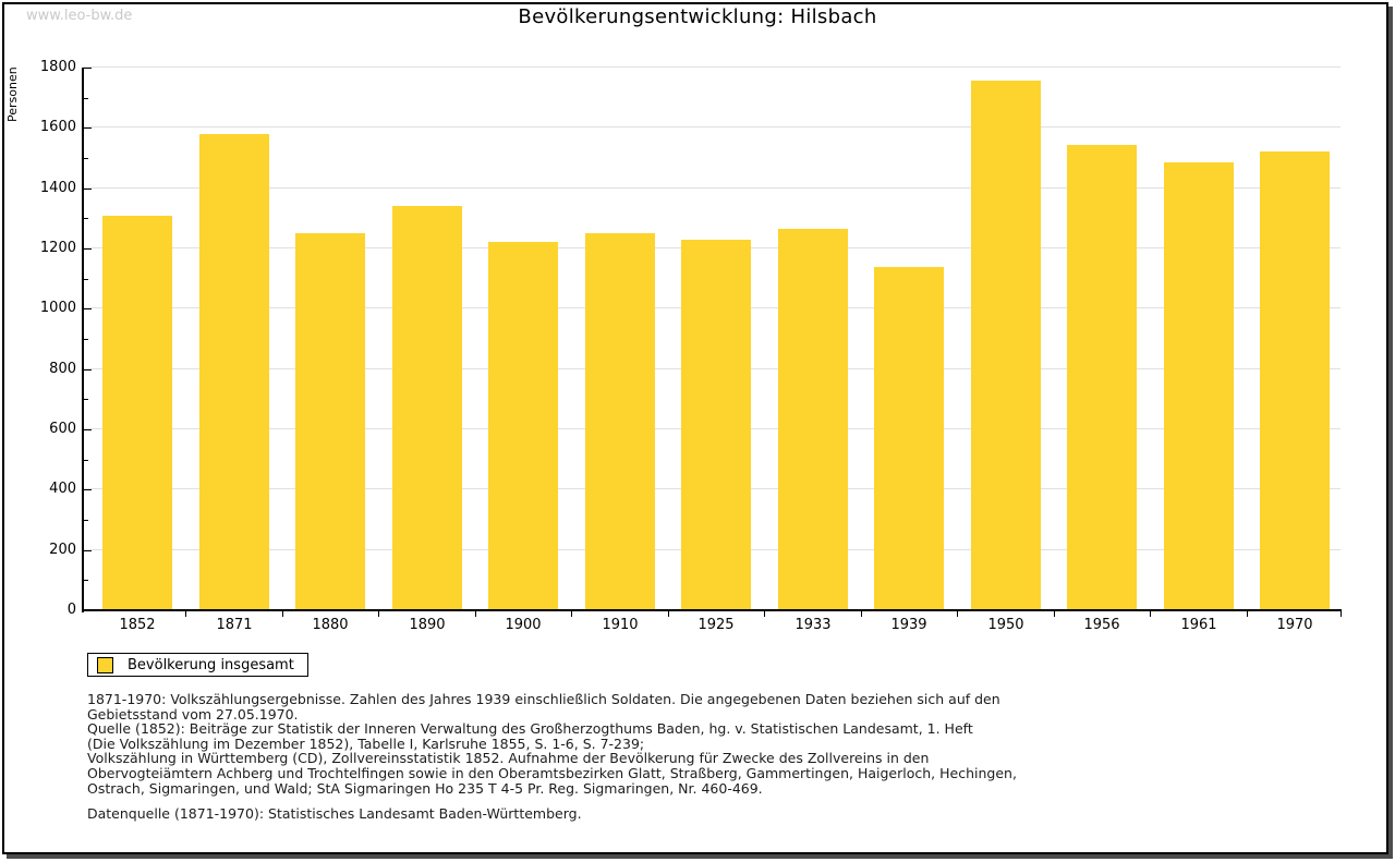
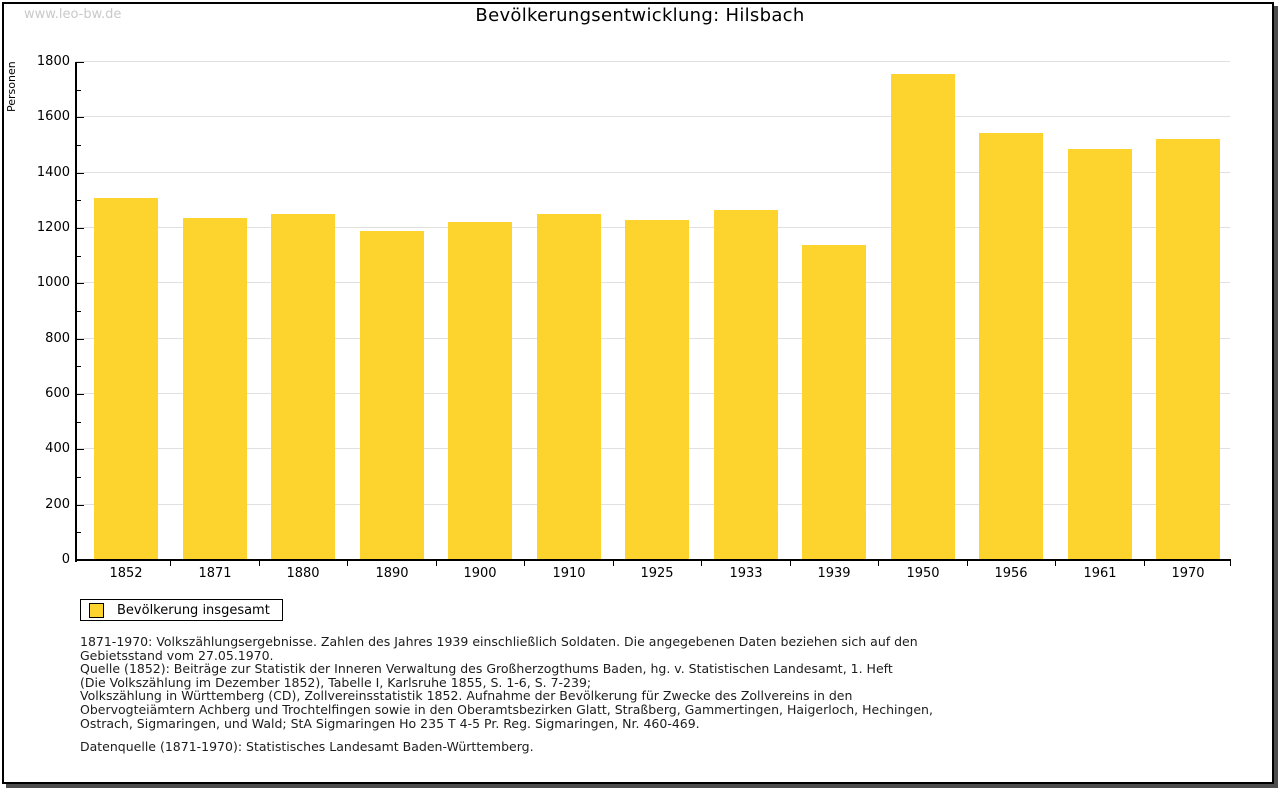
1871: 1580 -> 1240
1890: 1340 -> 1190
